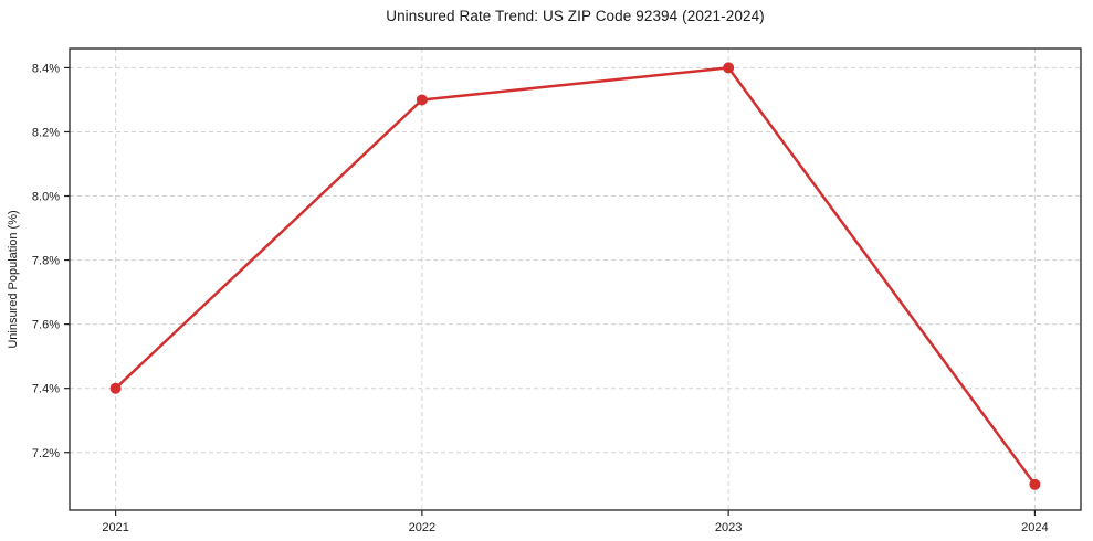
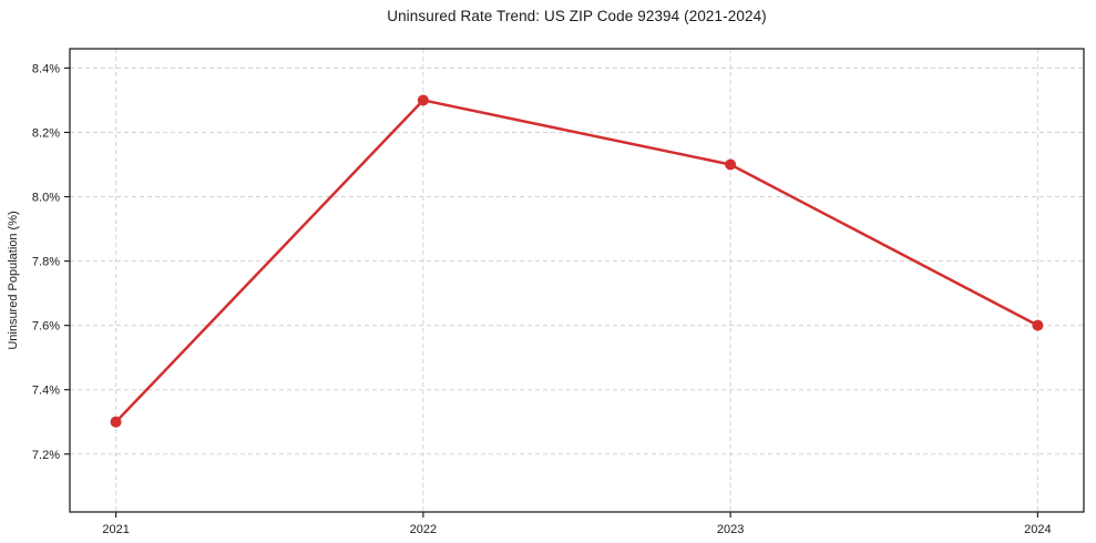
2021: 7.4% -> 7.3%
2023: 8.4% -> 8.1%
2024: 7.1% -> 7.6%
